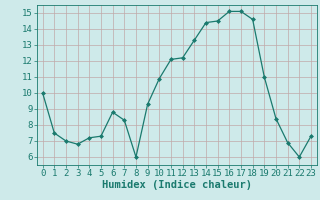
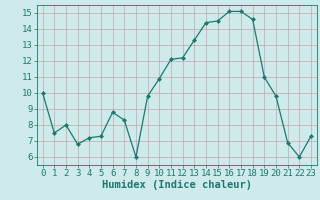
2: 7.0 -> 8.0
9: 9.3 -> 9.8
20: 8.4 -> 9.8
